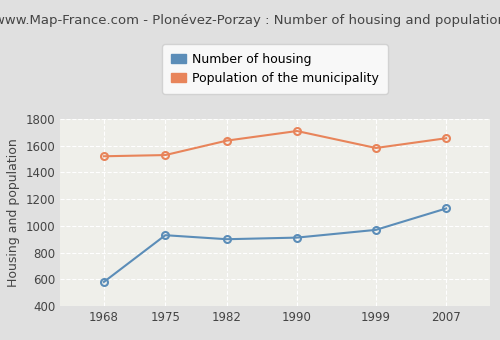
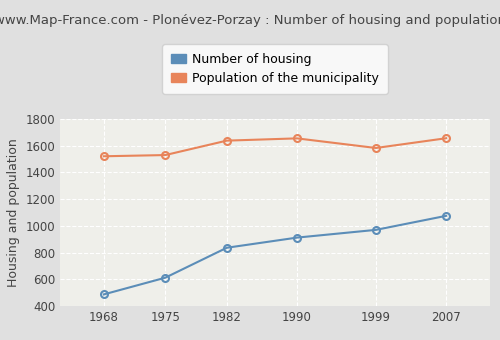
Number of housing/1968: 580 -> 490
Number of housing/1975: 930 -> 610
Number of housing/1982: 900 -> 840
Population of the municipality/1990: 1710 -> 1660
Number of housing/2007: 1130 -> 1080
